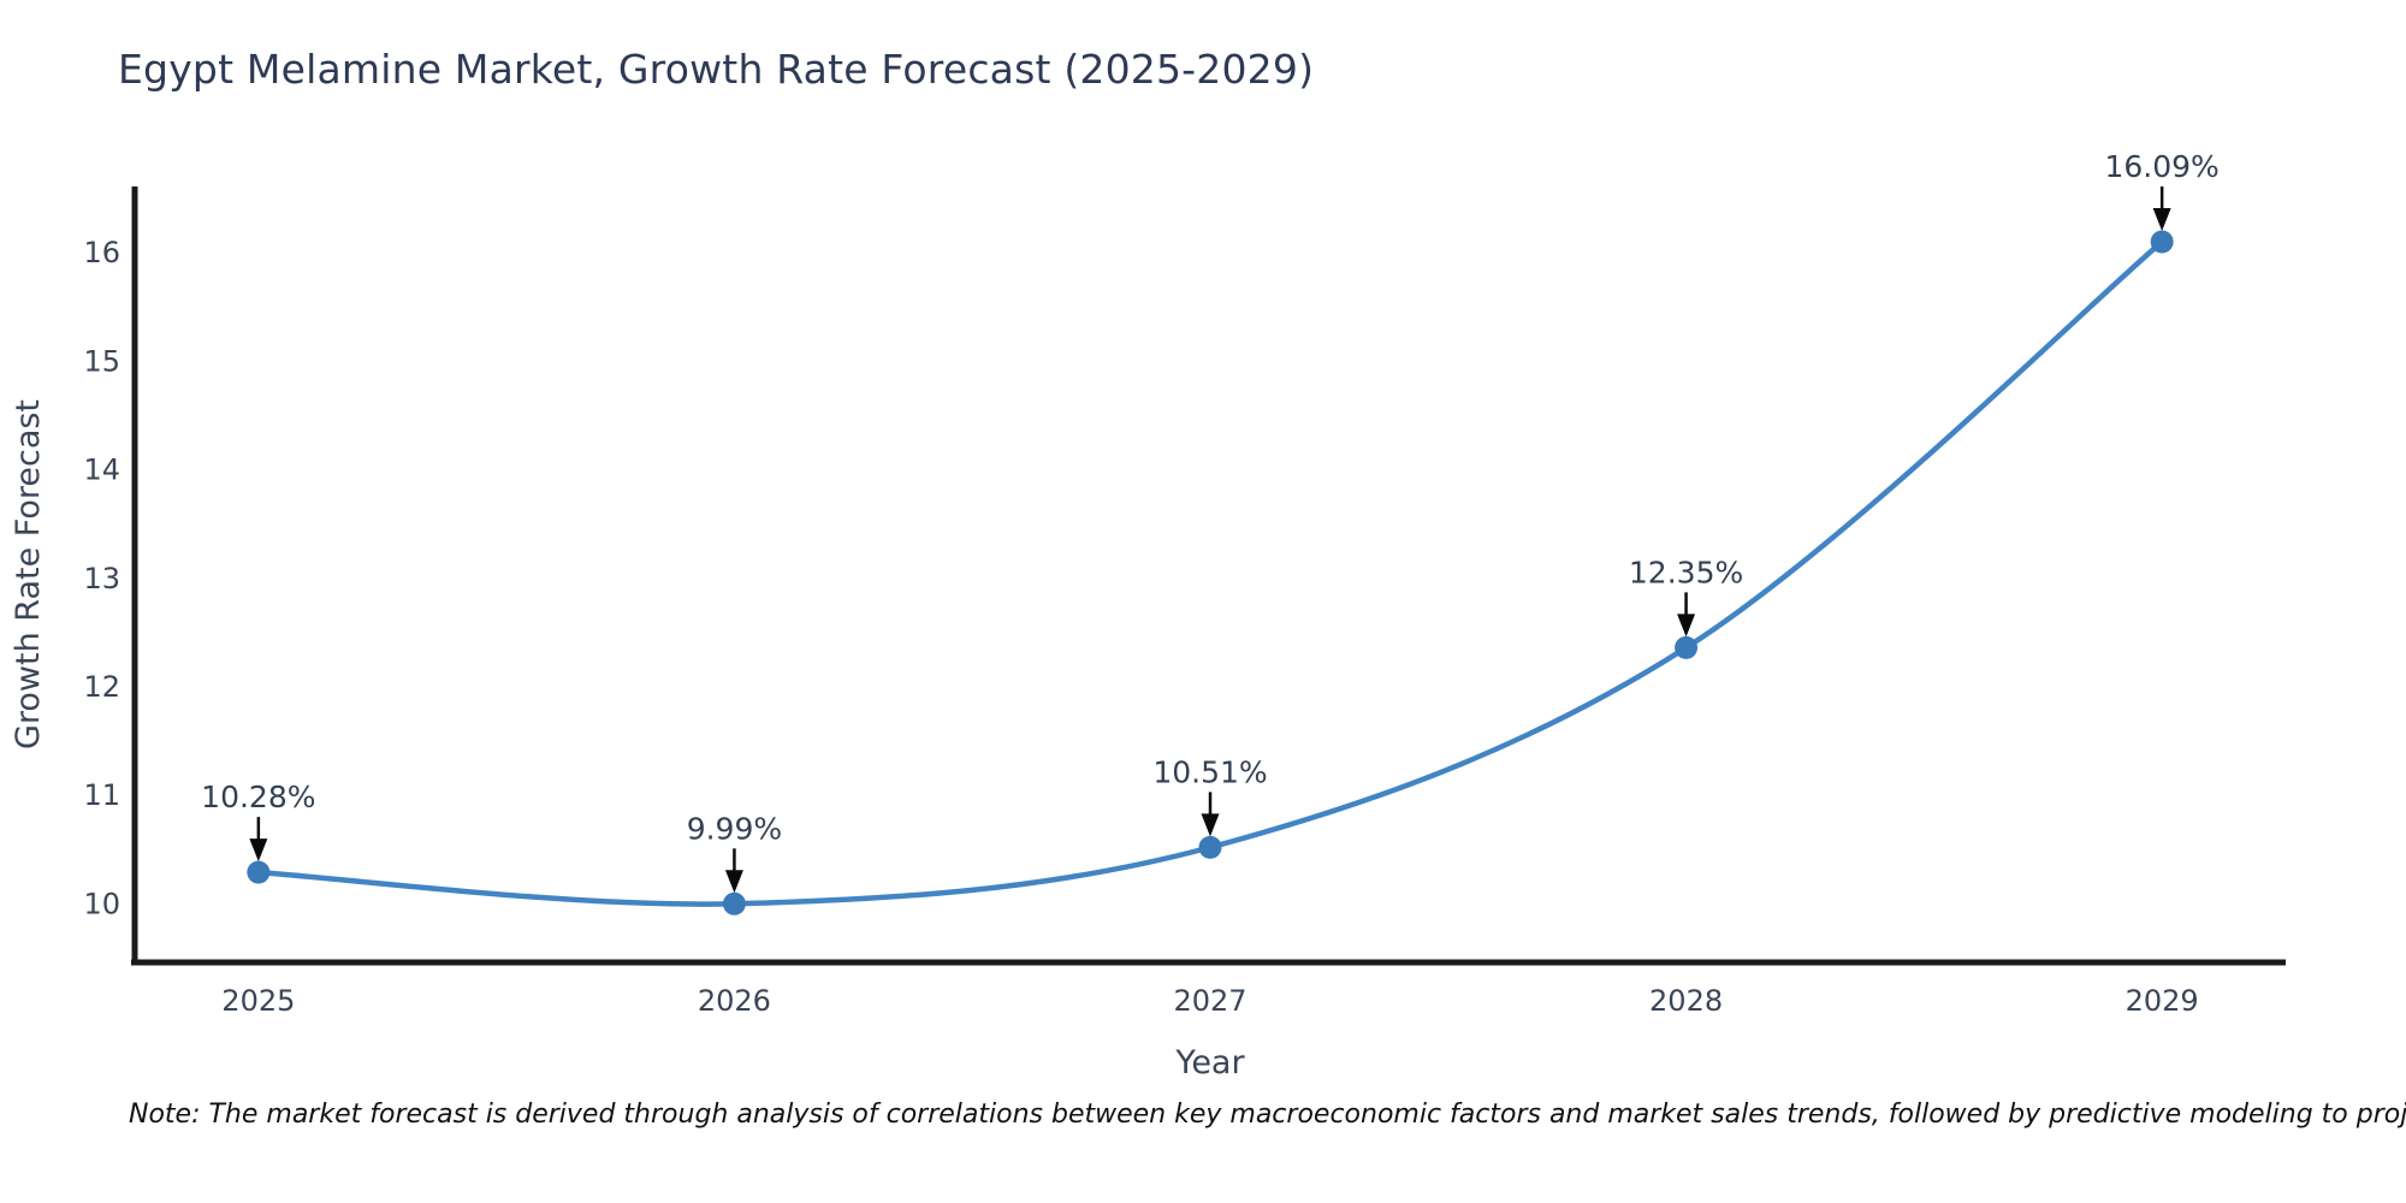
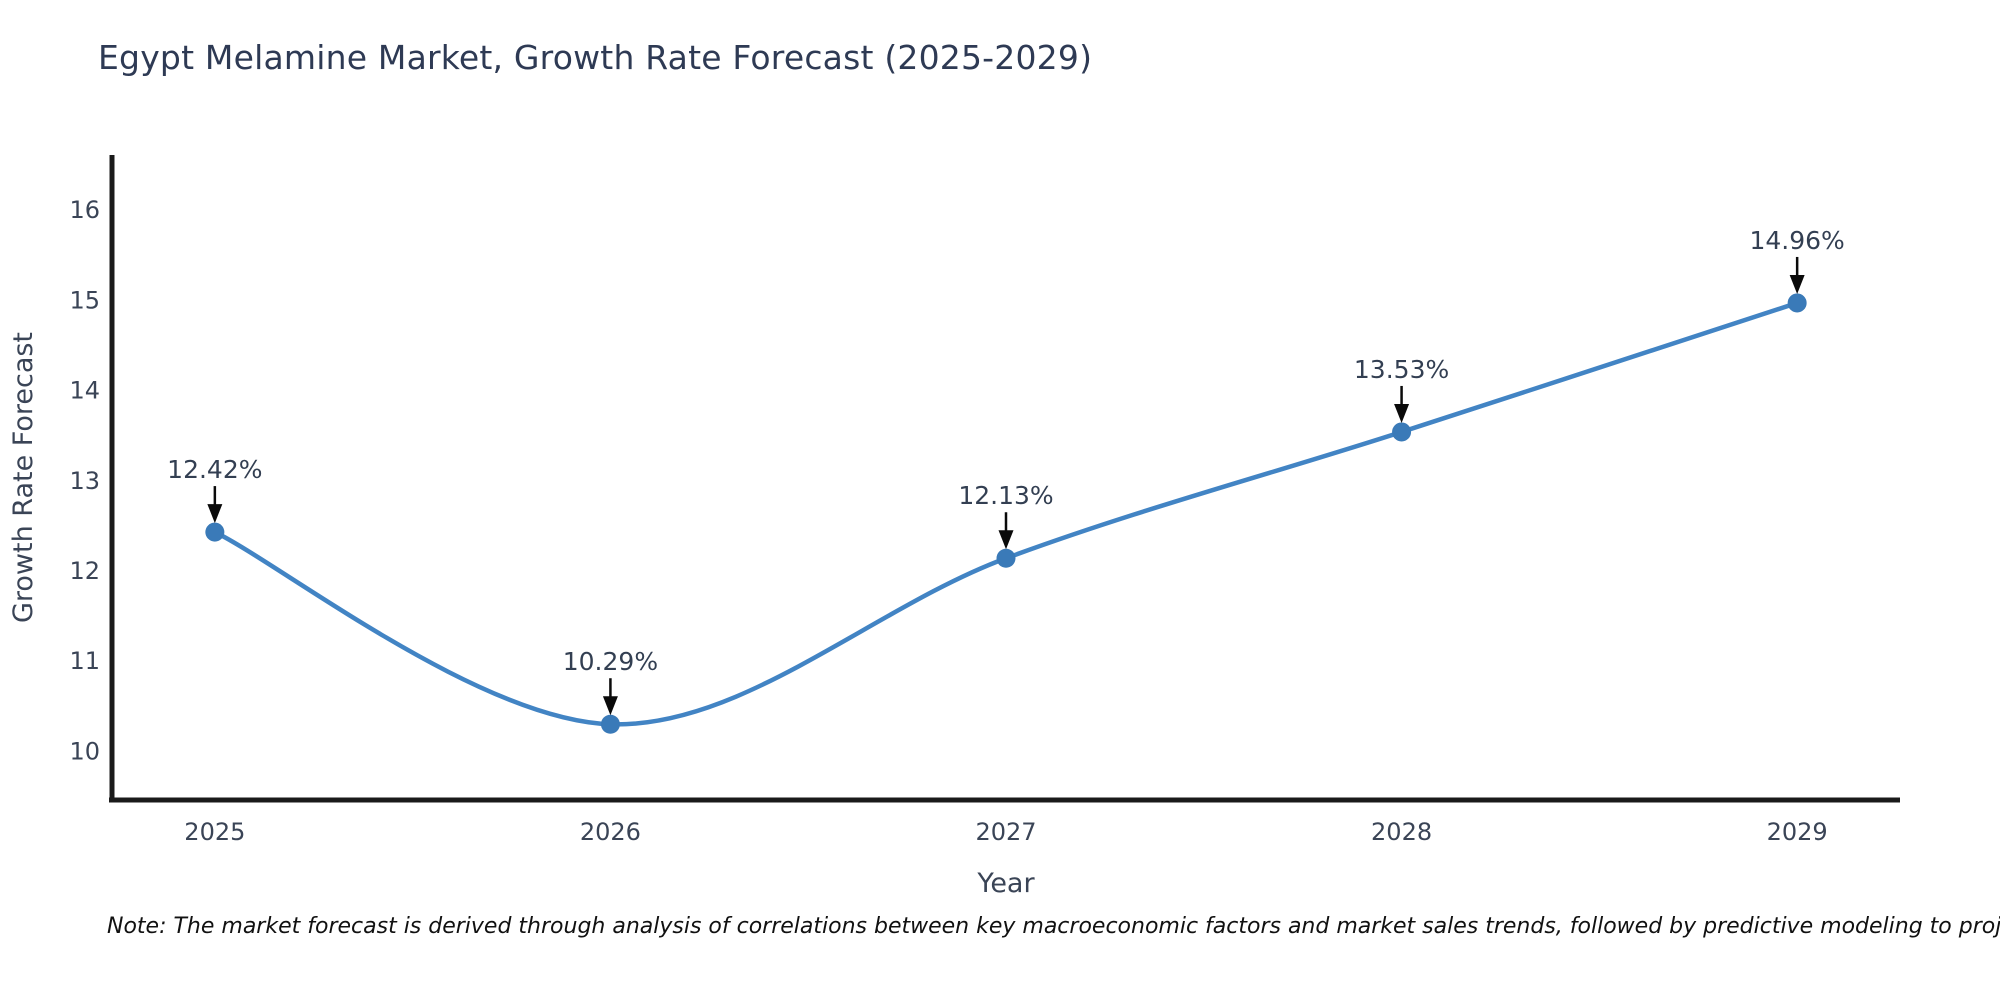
2025: 10.28% -> 12.42%
2026: 9.99% -> 10.29%
2027: 10.51% -> 12.13%
2028: 12.35% -> 13.53%
2029: 16.09% -> 14.96%
